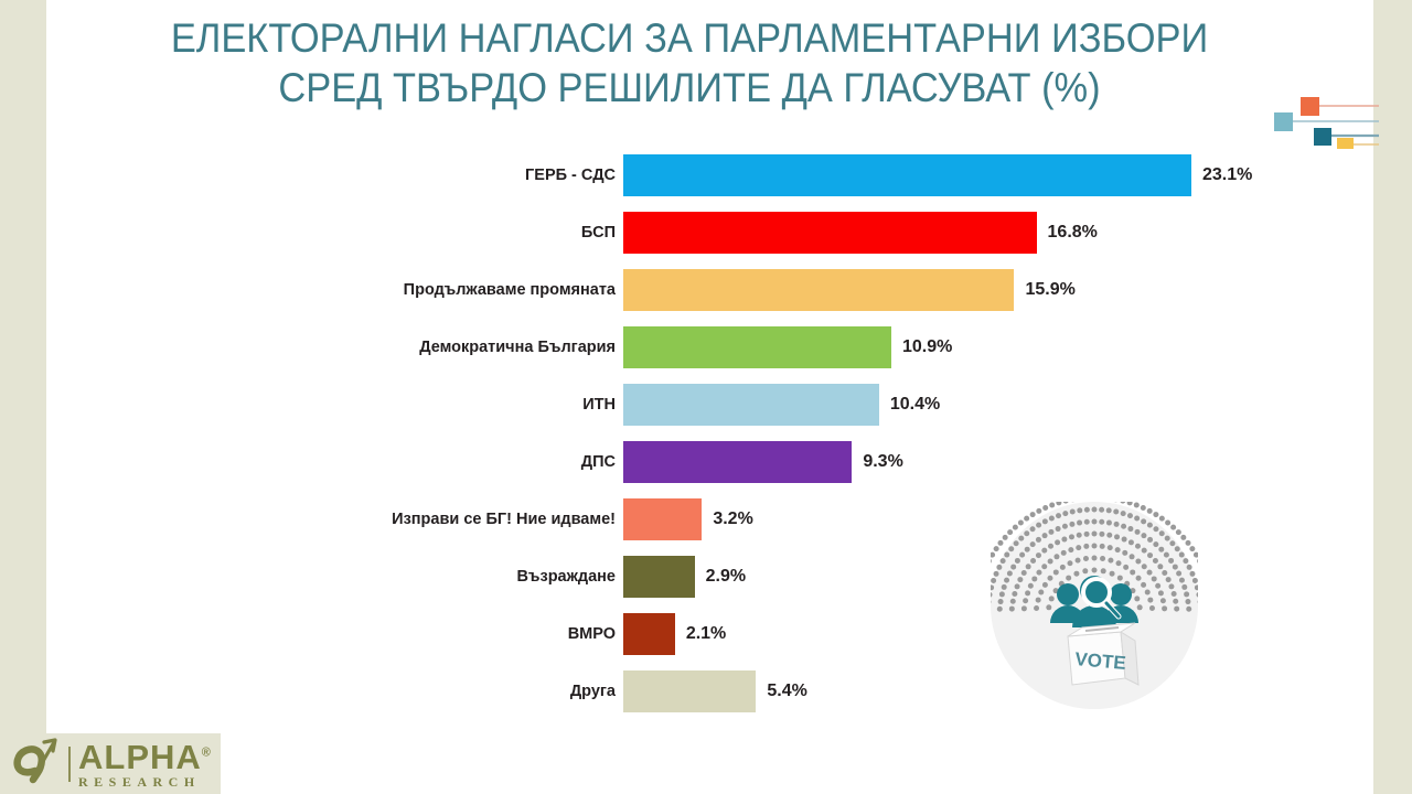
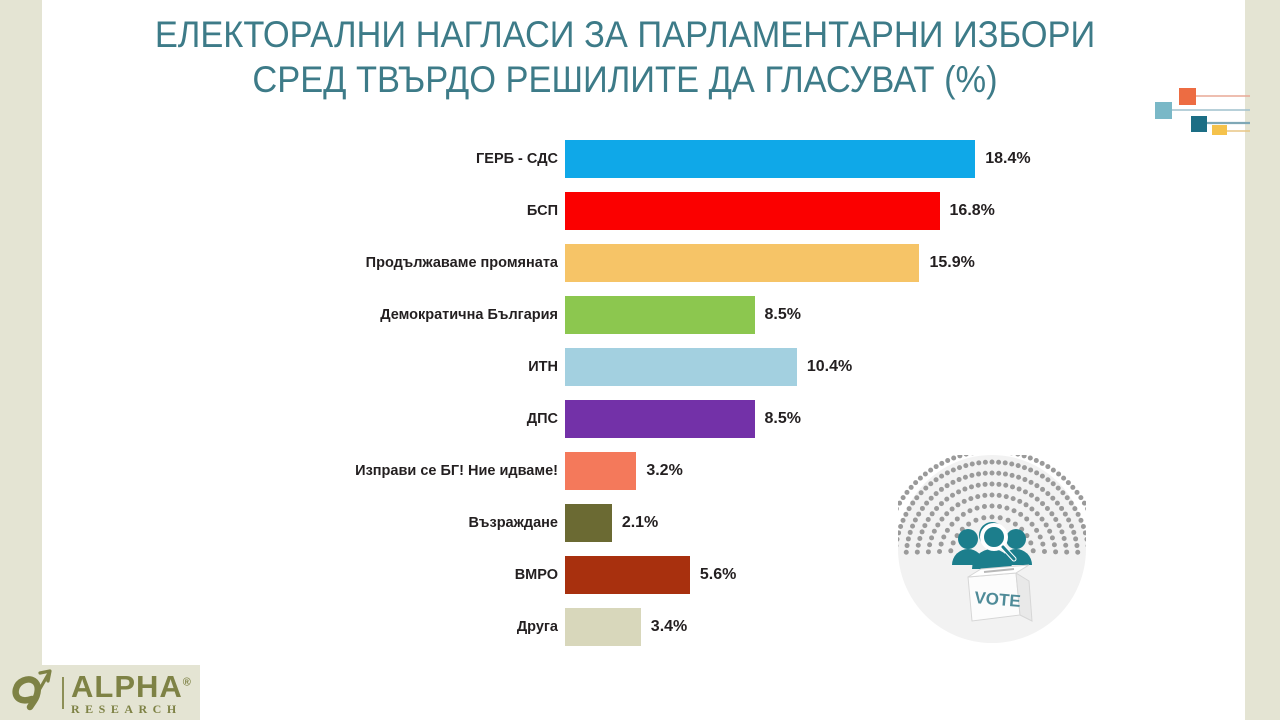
ГЕРБ - СДС: 23.1% -> 18.4%
Демократична България: 10.9% -> 8.5%
ДПС: 9.3% -> 8.5%
Възраждане: 2.9% -> 2.1%
ВМРО: 2.1% -> 5.6%
Друга: 5.4% -> 3.4%
